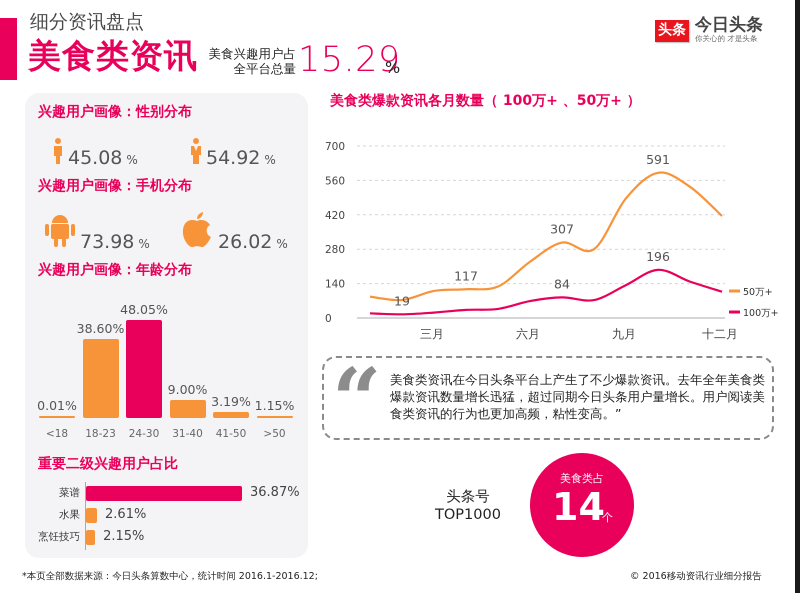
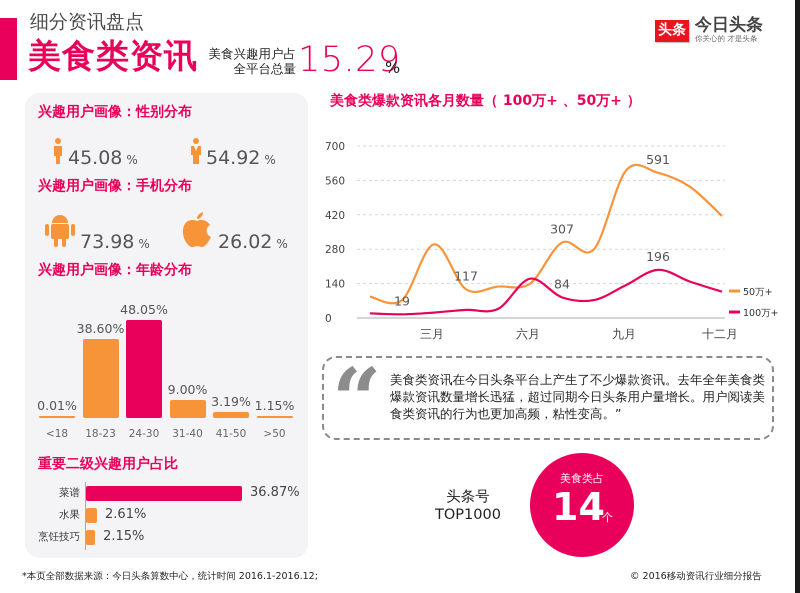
50万+/三月: 110 -> 300
50万+/六月: 230 -> 140
100万+/六月: 70 -> 160
50万+/九月: 490 -> 600
